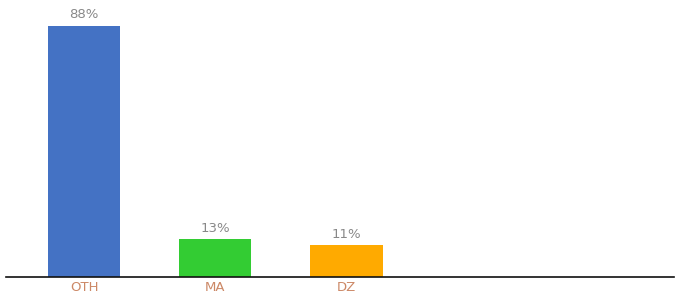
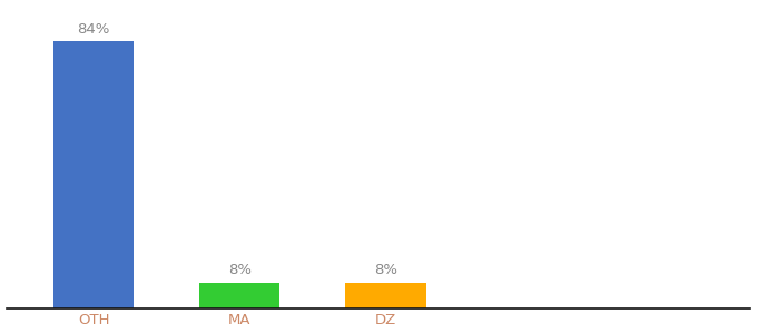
OTH: 88% -> 84%
MA: 13% -> 8%
DZ: 11% -> 8%
